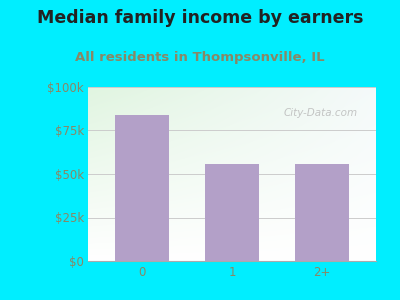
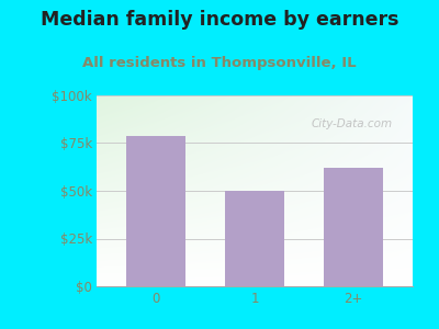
0: $84k -> $79k
1: $56k -> $50k
2+: $56k -> $62k
